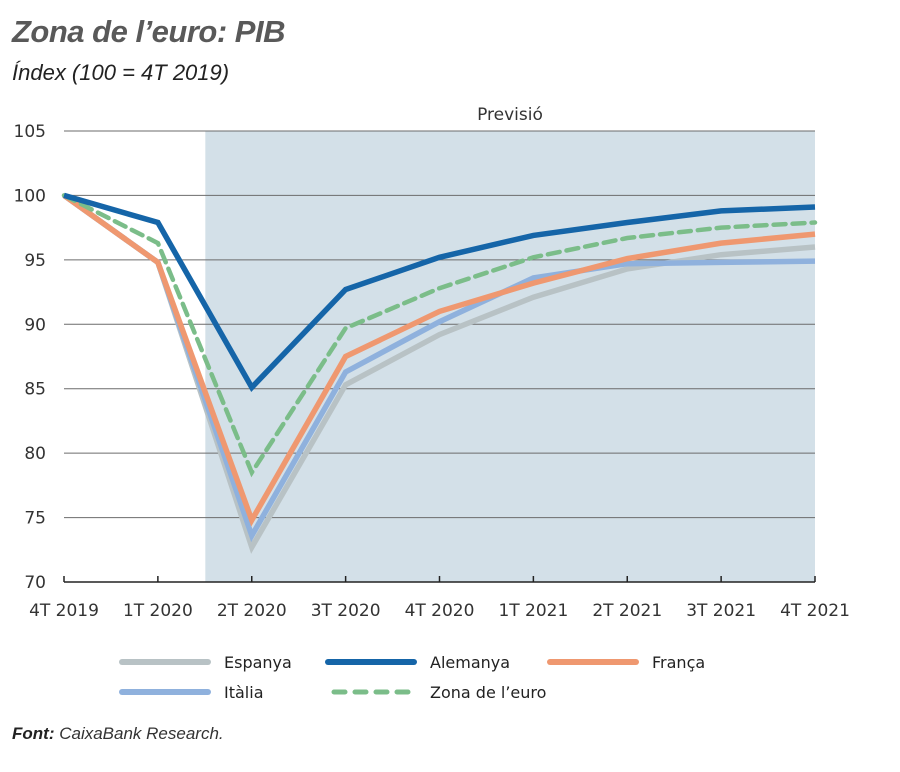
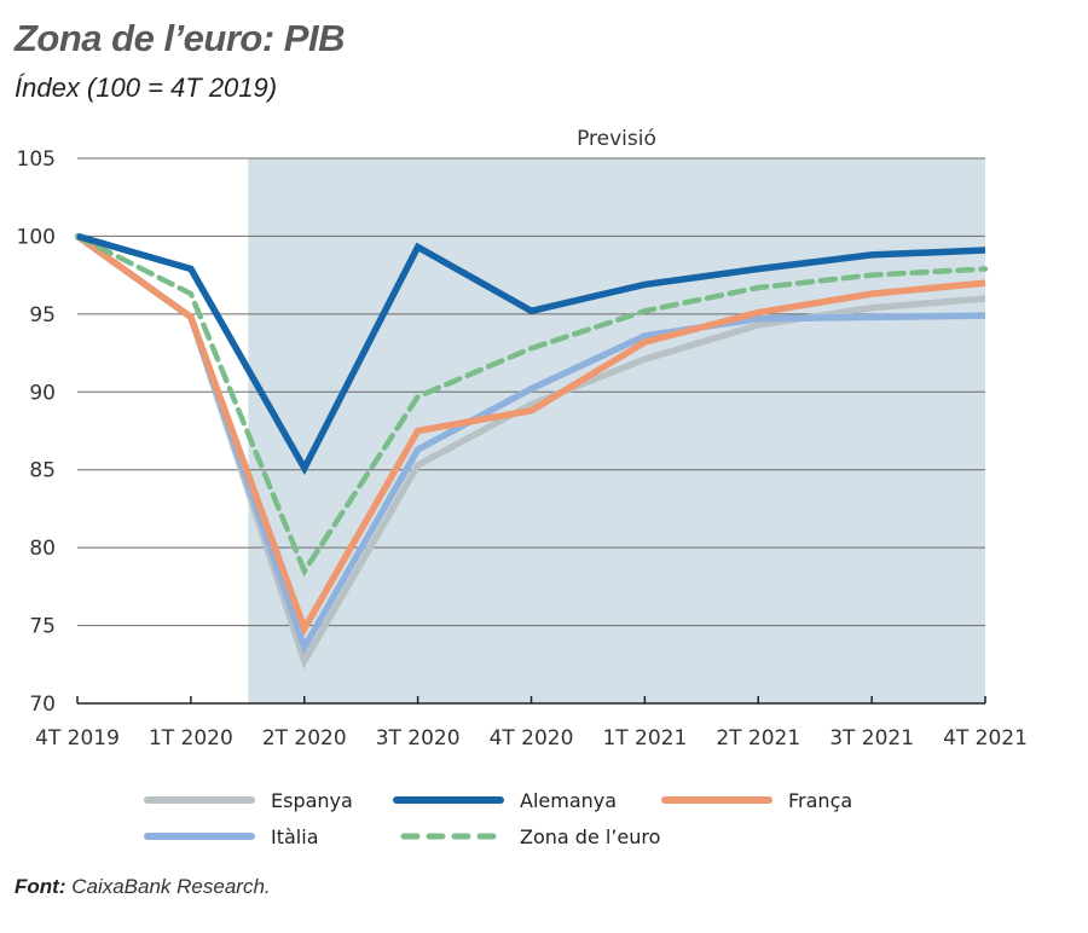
Alemanya/3T 2020: 92.7 -> 99.3
França/4T 2020: 91.0 -> 88.8
